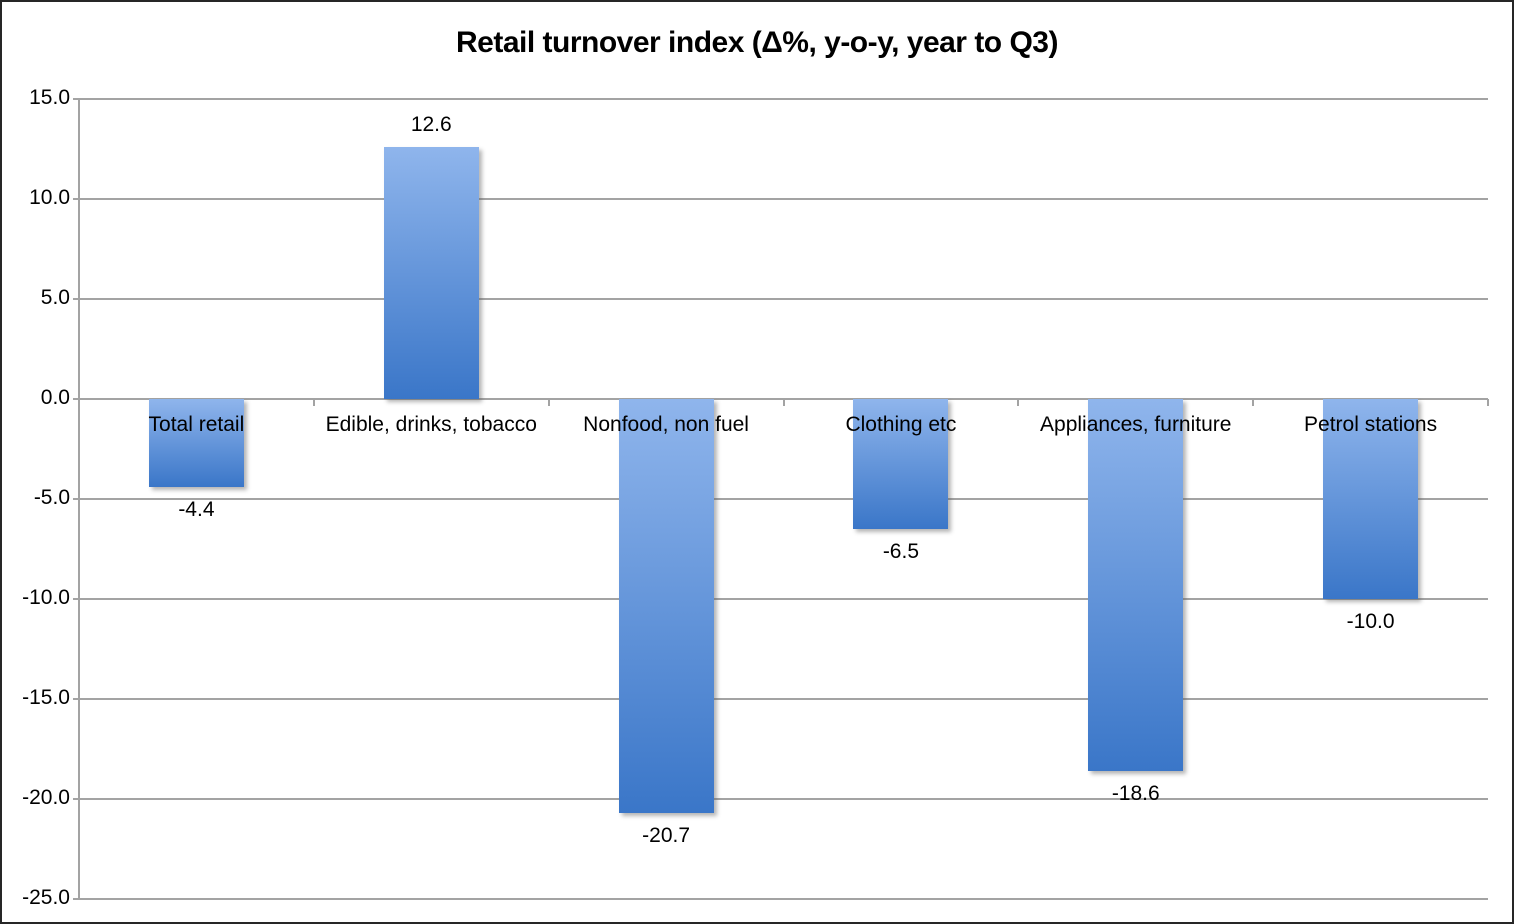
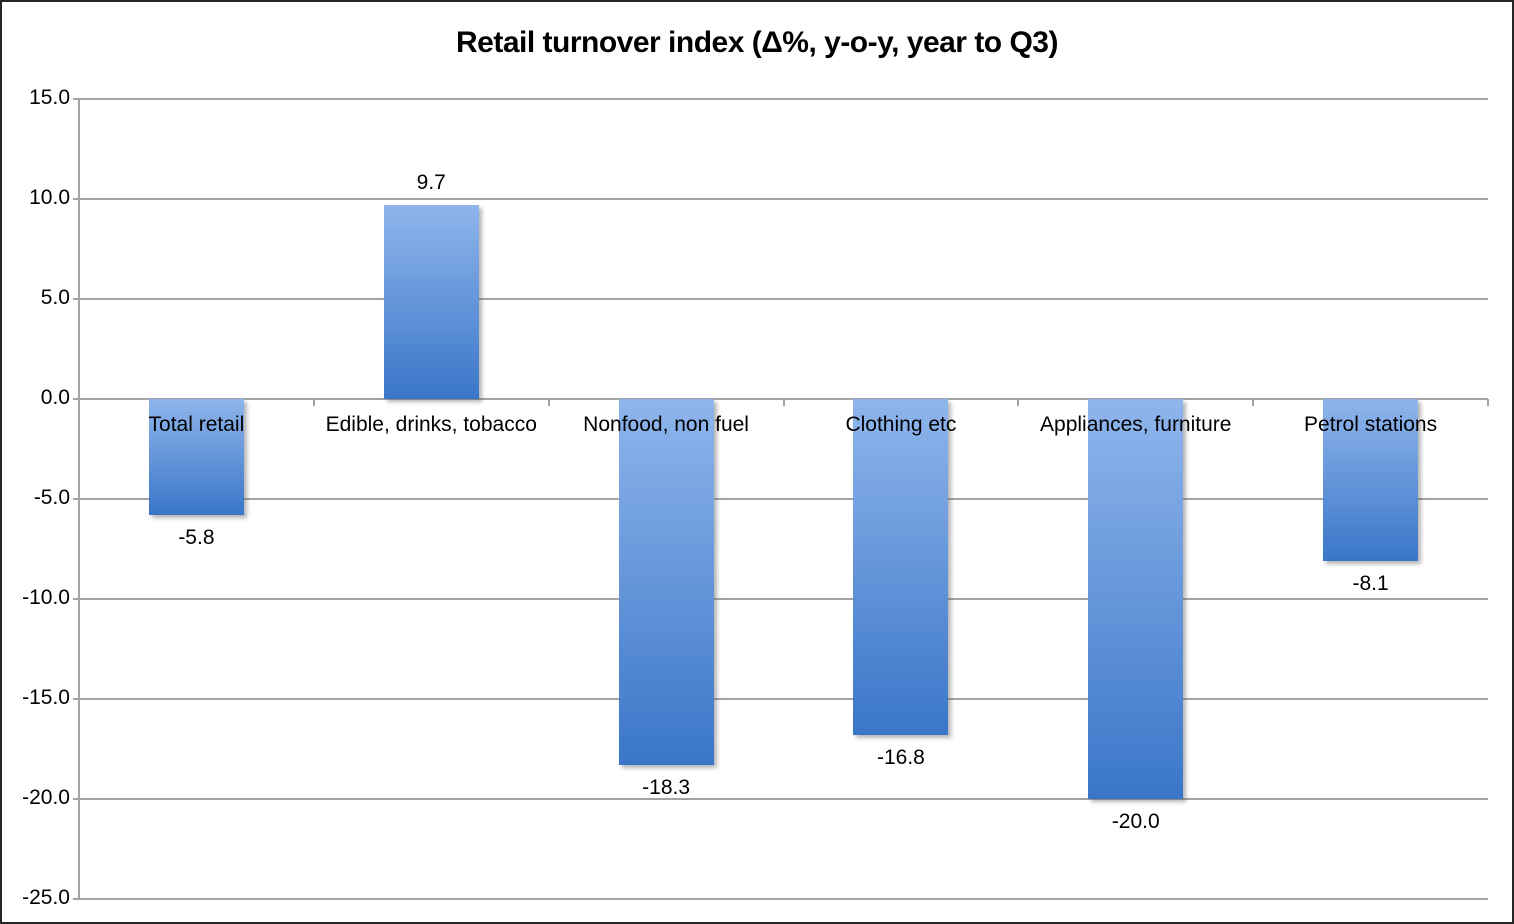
Total retail: -4.4 -> -5.8
Edible, drinks, tobacco: 12.6 -> 9.7
Nonfood, non fuel: -20.7 -> -18.3
Clothing etc: -6.5 -> -16.8
Appliances, furniture: -18.6 -> -20.0
Petrol stations: -10.0 -> -8.1
